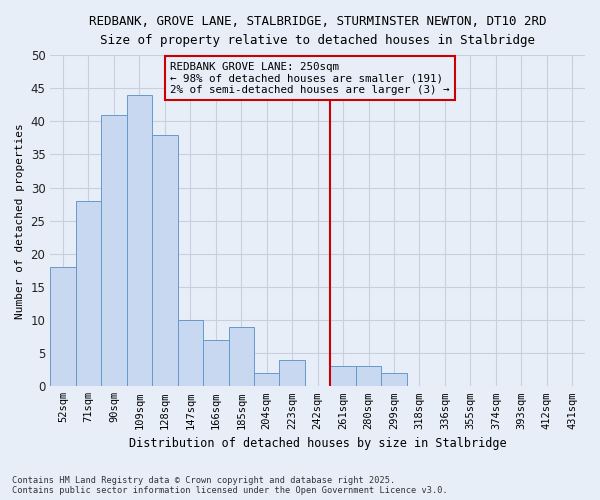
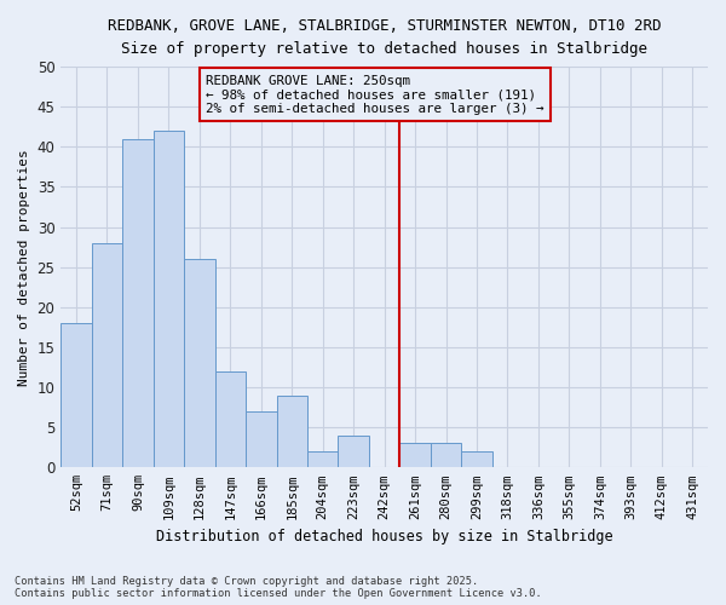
109sqm: 44 -> 42
128sqm: 38 -> 26
147sqm: 10 -> 12
